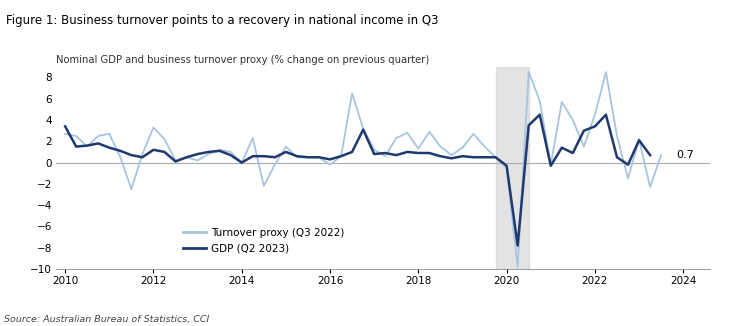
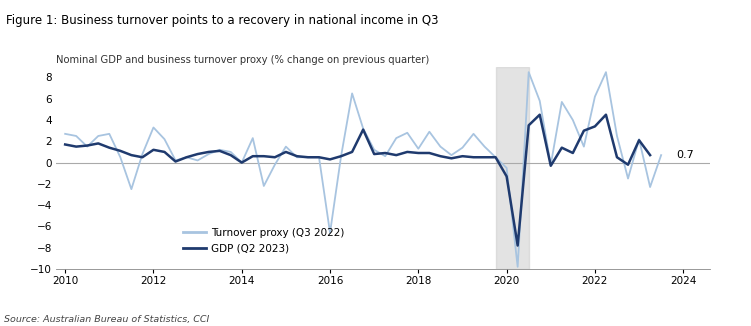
GDP (Q2 2023)/2010: 3.4 -> 1.7
Turnover proxy (Q3 2022)/2016: -0.2 -> -6.6
GDP (Q2 2023)/2020: -0.3 -> -1.3
Turnover proxy (Q3 2022)/2022: 4.5 -> 6.2
